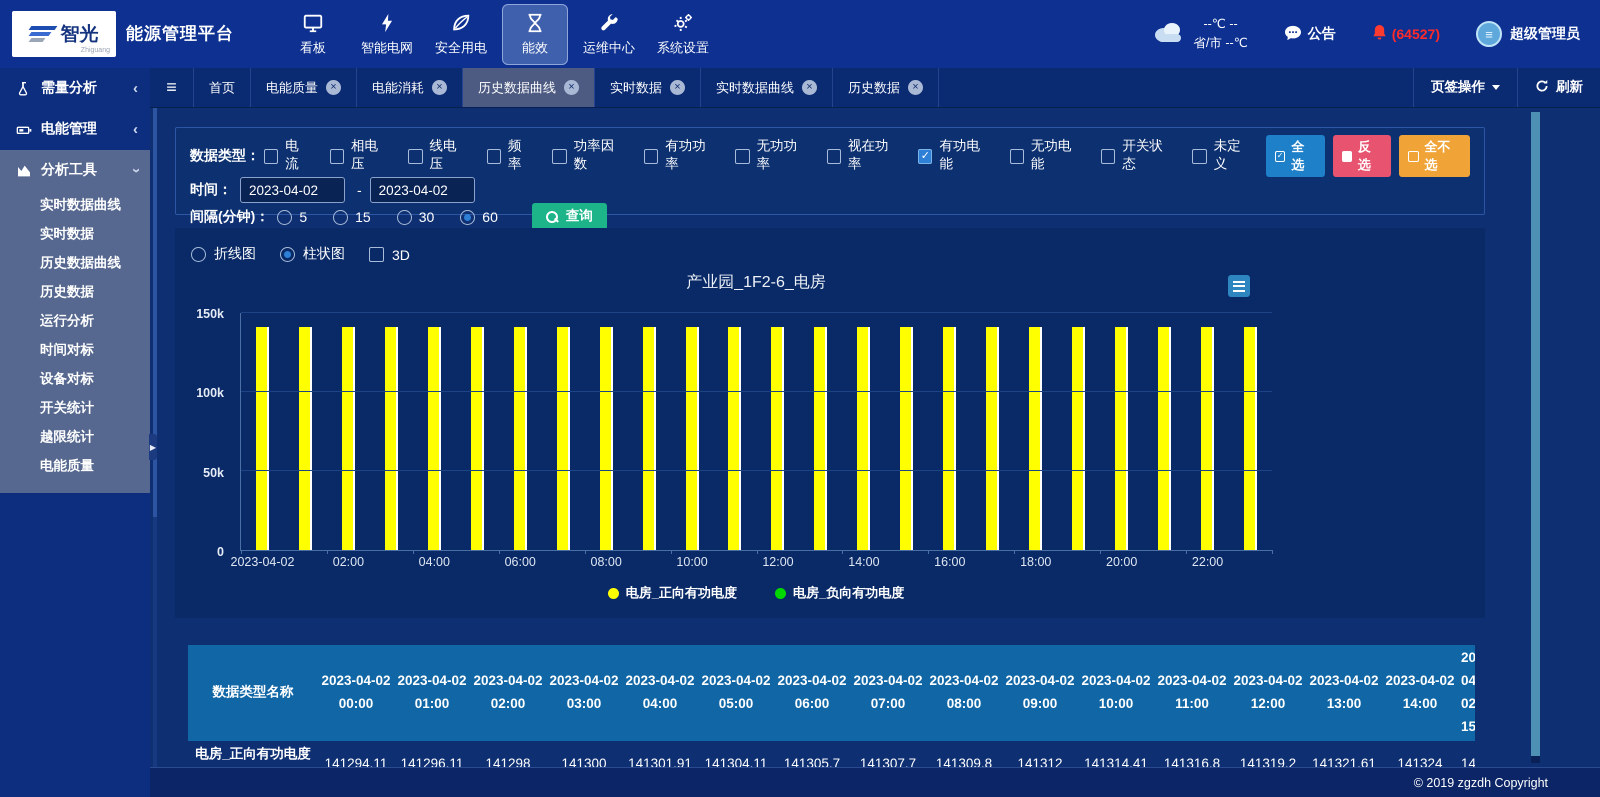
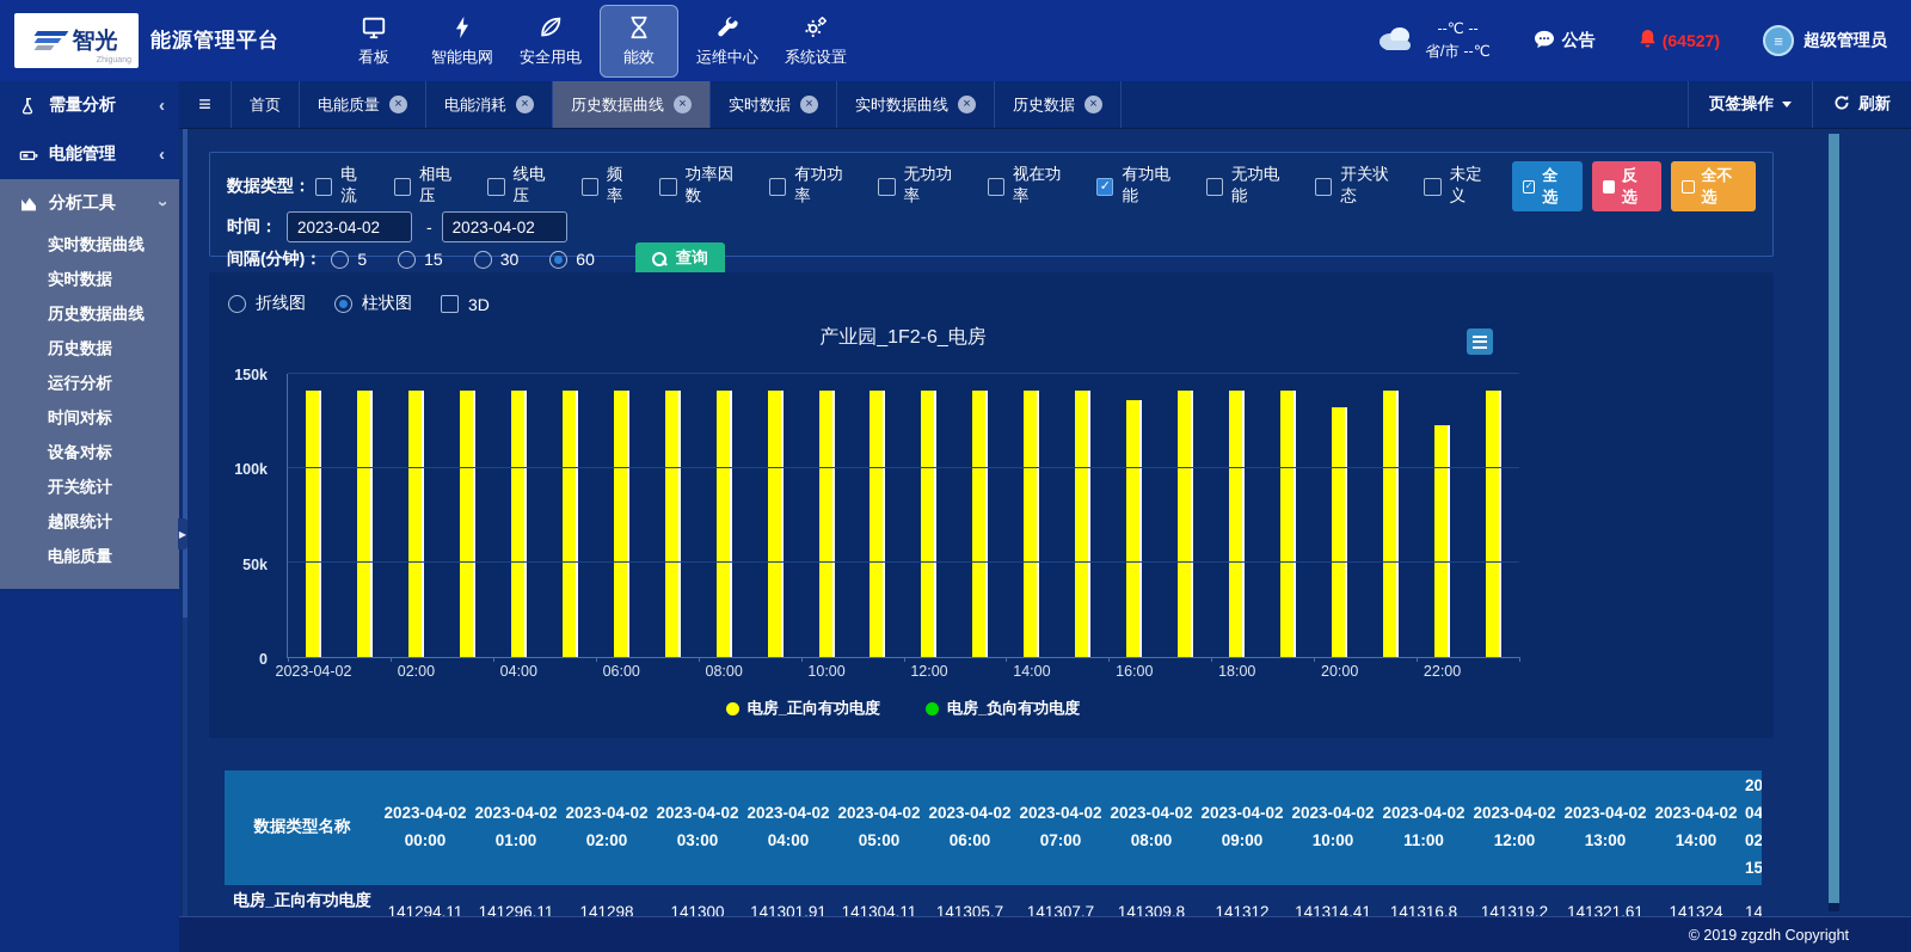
电房_正向有功电度/16:00: 141k -> 136k
电房_正向有功电度/20:00: 141k -> 132k
电房_正向有功电度/22:00: 141k -> 123k
